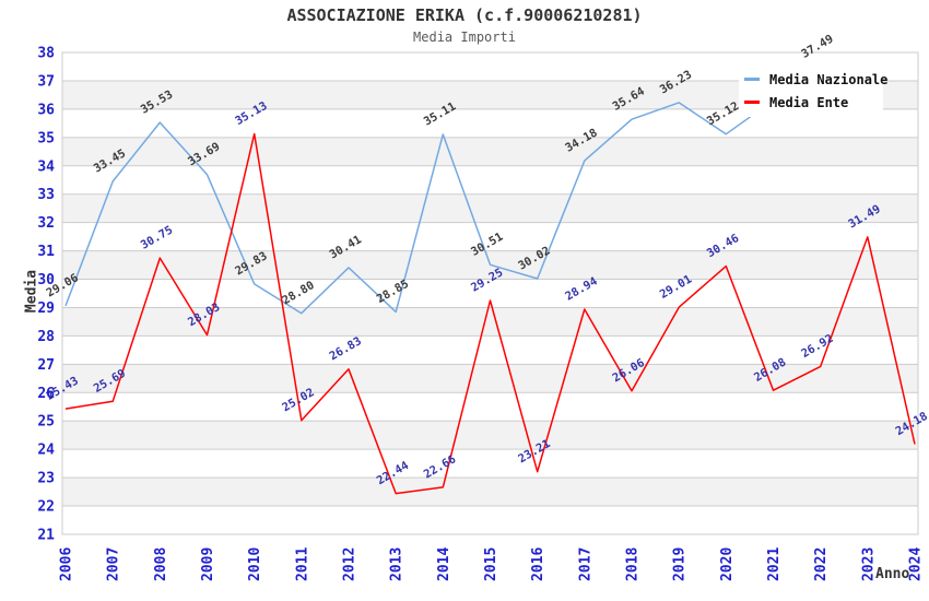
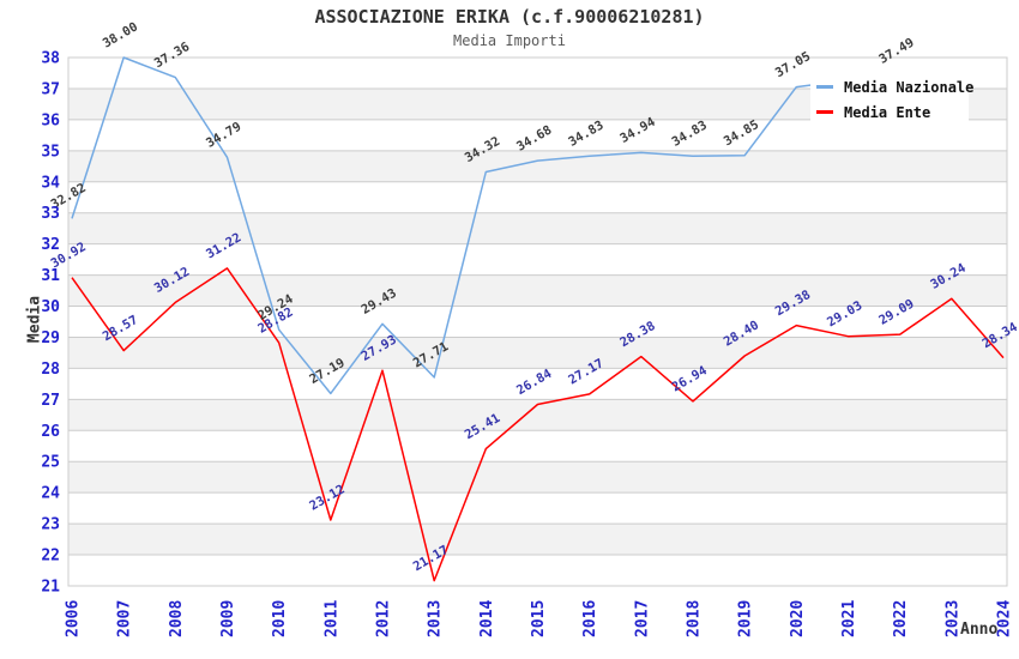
Media Nazionale/2006: 29.06 -> 32.82
Media Ente/2006: 25.43 -> 30.92
Media Nazionale/2007: 33.45 -> 38.00
Media Ente/2007: 25.69 -> 28.57
Media Nazionale/2008: 35.53 -> 37.36
Media Ente/2008: 30.75 -> 30.12
Media Nazionale/2009: 33.69 -> 34.79
Media Ente/2009: 28.03 -> 31.22
Media Nazionale/2010: 29.83 -> 29.24
Media Ente/2010: 35.13 -> 28.82
Media Nazionale/2011: 28.80 -> 27.19
Media Ente/2011: 25.02 -> 23.12
Media Nazionale/2012: 30.41 -> 29.43
Media Ente/2012: 26.83 -> 27.93
Media Nazionale/2013: 28.85 -> 27.71
Media Ente/2013: 22.44 -> 21.17
Media Nazionale/2014: 35.11 -> 34.32
Media Ente/2014: 22.66 -> 25.41
Media Nazionale/2015: 30.51 -> 34.68
Media Ente/2015: 29.25 -> 26.84
Media Nazionale/2016: 30.02 -> 34.83
Media Ente/2016: 23.21 -> 27.17
Media Nazionale/2017: 34.18 -> 34.94
Media Ente/2017: 28.94 -> 28.38
Media Nazionale/2018: 35.64 -> 34.83
Media Ente/2018: 26.06 -> 26.94
Media Nazionale/2019: 36.23 -> 34.85
Media Ente/2019: 29.01 -> 28.40
Media Nazionale/2020: 35.12 -> 37.05
Media Ente/2020: 30.46 -> 29.38
Media Ente/2021: 26.08 -> 29.03
Media Ente/2022: 26.92 -> 29.09
Media Ente/2023: 31.49 -> 30.24
Media Ente/2024: 24.18 -> 28.34
